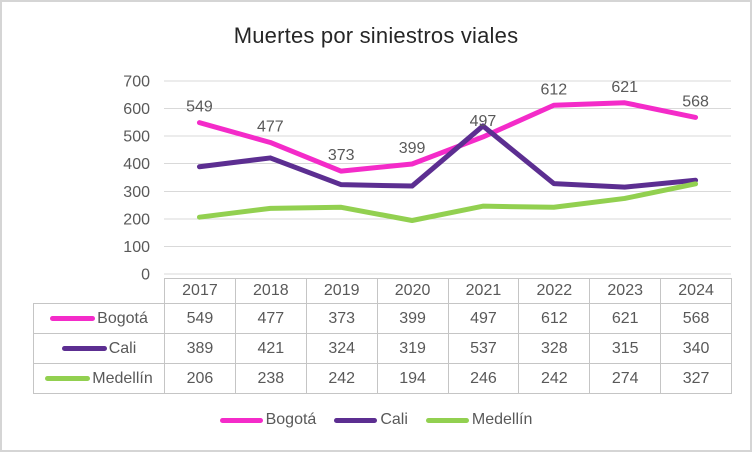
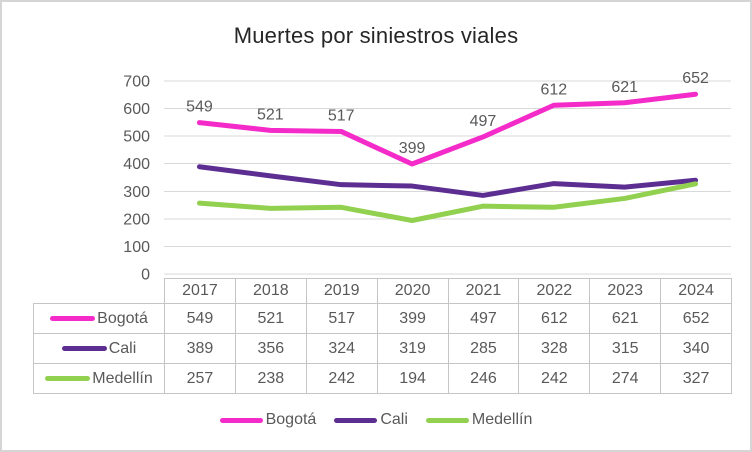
Medellín/2017: 206 -> 257
Bogotá/2018: 477 -> 521
Cali/2018: 421 -> 356
Bogotá/2019: 373 -> 517
Cali/2021: 537 -> 285
Bogotá/2024: 568 -> 652
